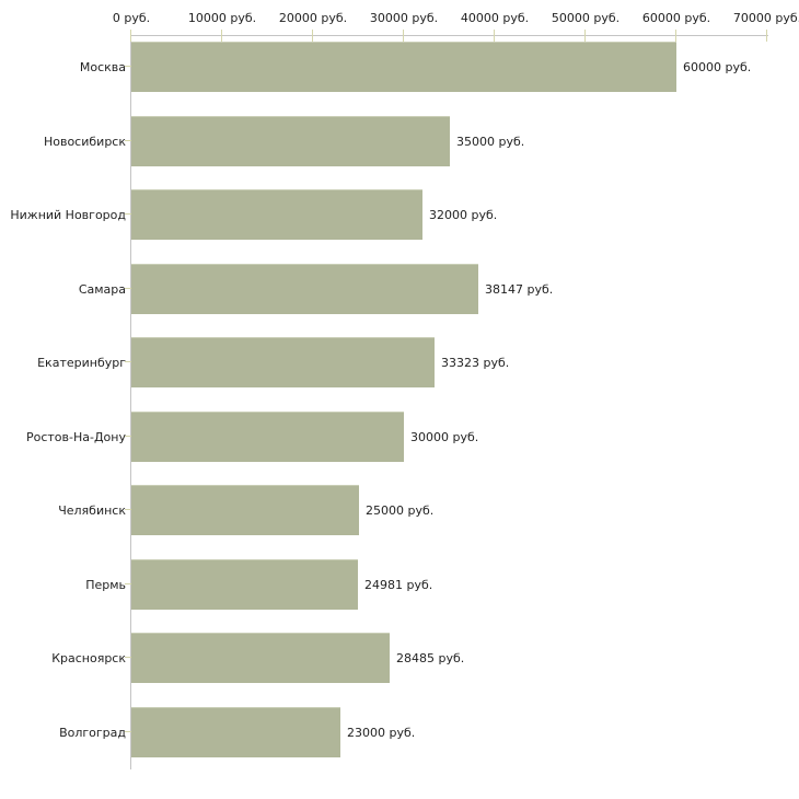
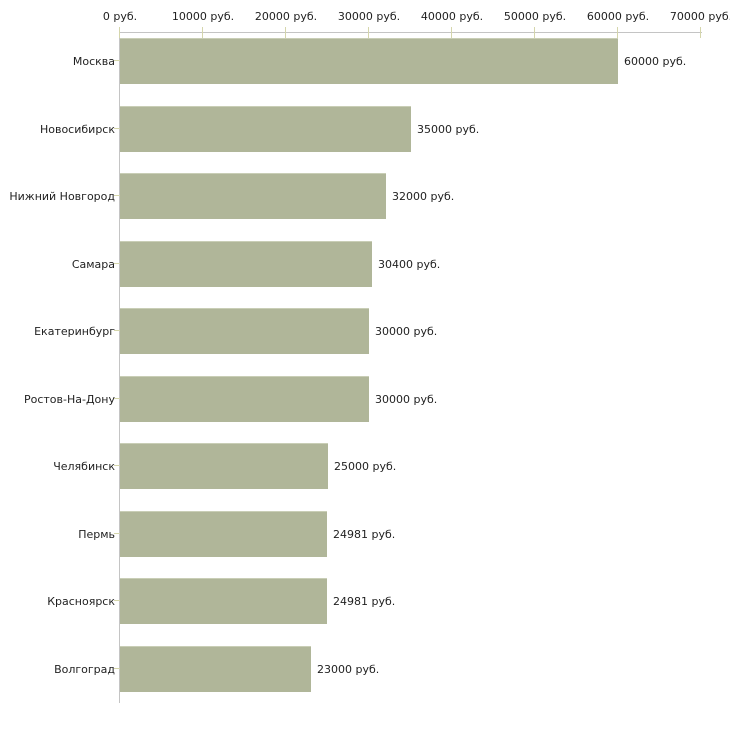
Самара: 38147 -> 30400
Екатеринбург: 33323 -> 30000
Красноярск: 28485 -> 24981
